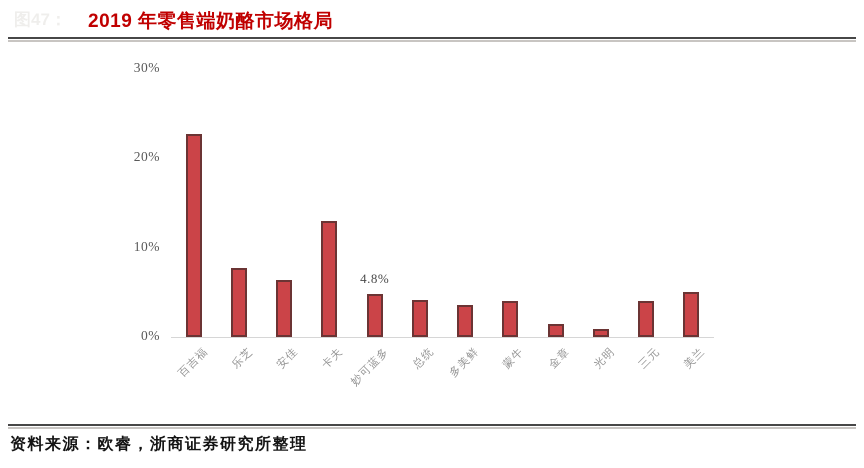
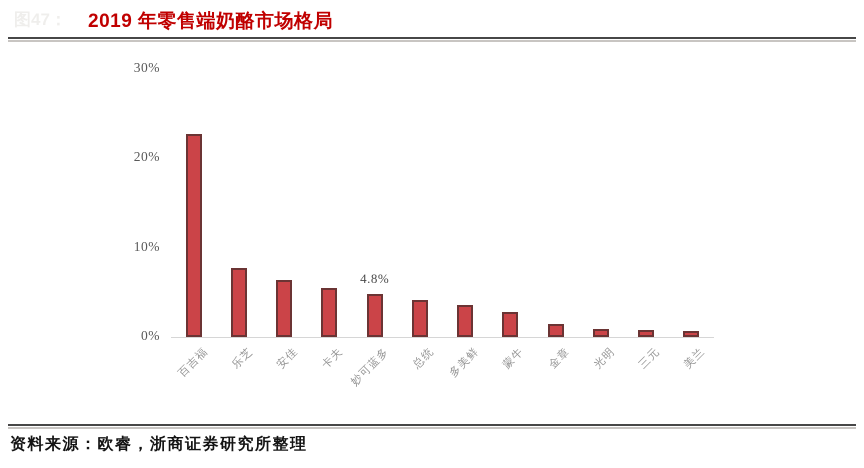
卡夫: 13% -> 6%
蒙牛: 4% -> 3%
三元: 4% -> 1%
美兰: 5% -> 1%
